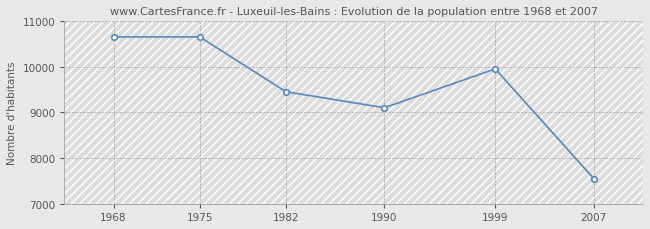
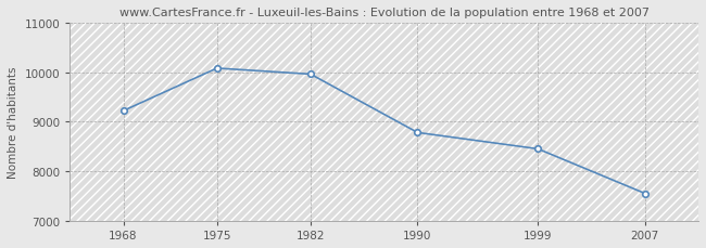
1968: 10650 -> 9220
1975: 10650 -> 10080
1982: 9450 -> 9960
1990: 9100 -> 8780
1999: 9950 -> 8450
